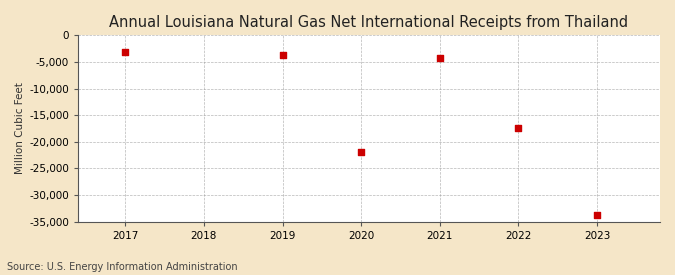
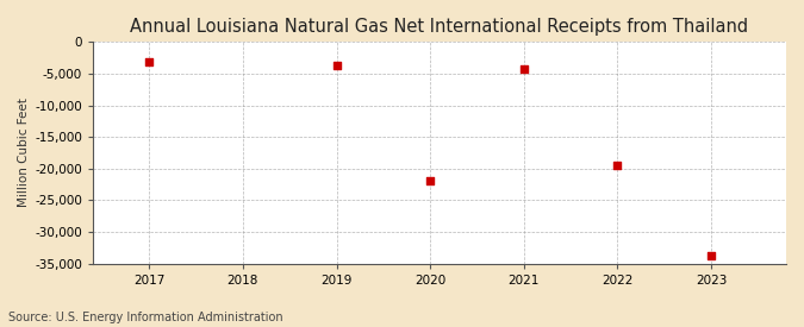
2022: -17,400 -> -19,500
